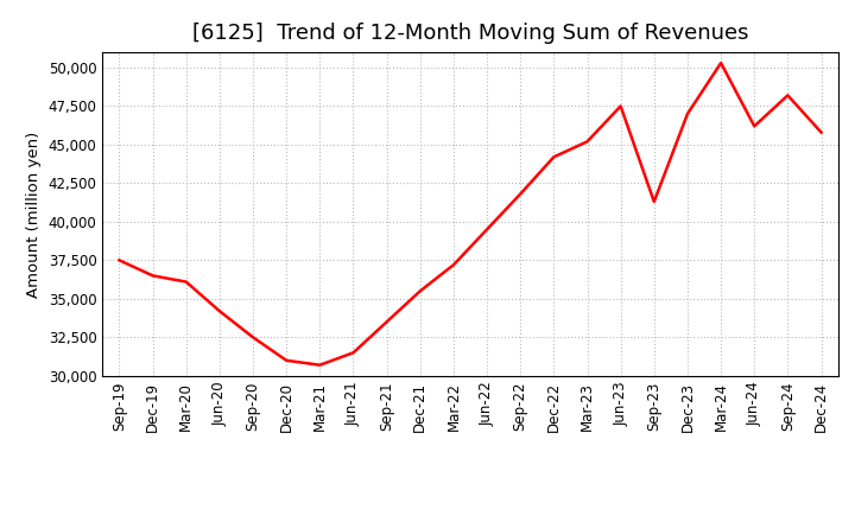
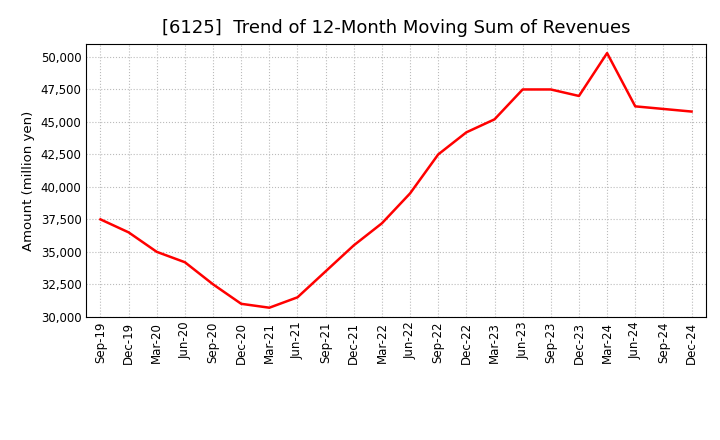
Mar-20: 36,100 -> 35,000
Sep-22: 41,800 -> 42,500
Sep-23: 41,300 -> 47,500
Sep-24: 48,200 -> 46,000
